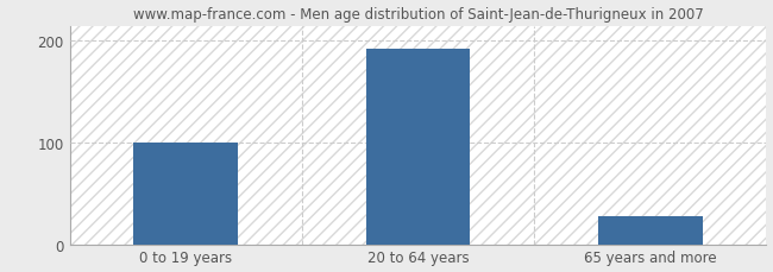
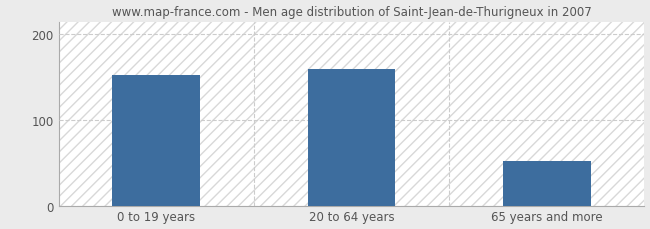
0 to 19 years: 100 -> 152
20 to 64 years: 192 -> 160
65 years and more: 28 -> 52
